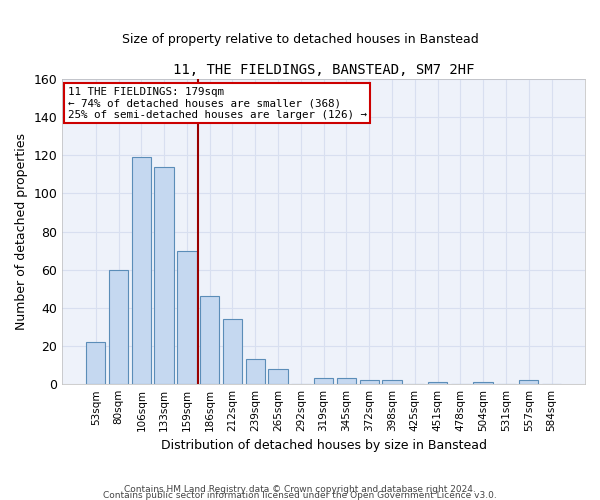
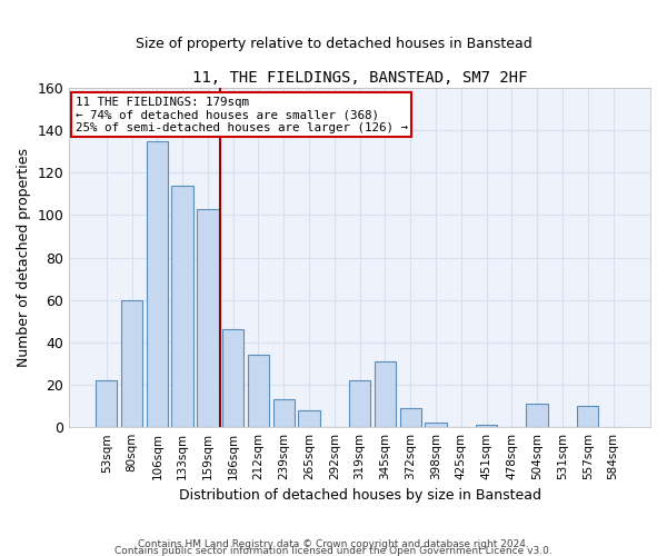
106sqm: 119 -> 135
159sqm: 70 -> 103
319sqm: 3 -> 22
345sqm: 3 -> 31
372sqm: 2 -> 9
504sqm: 1 -> 11
557sqm: 2 -> 10
